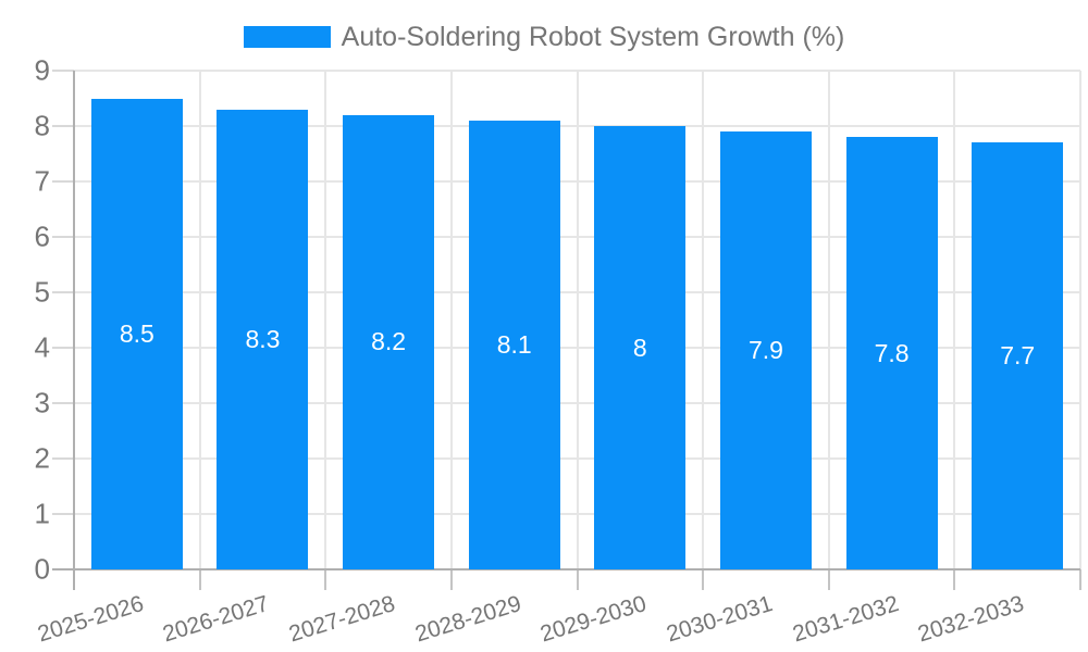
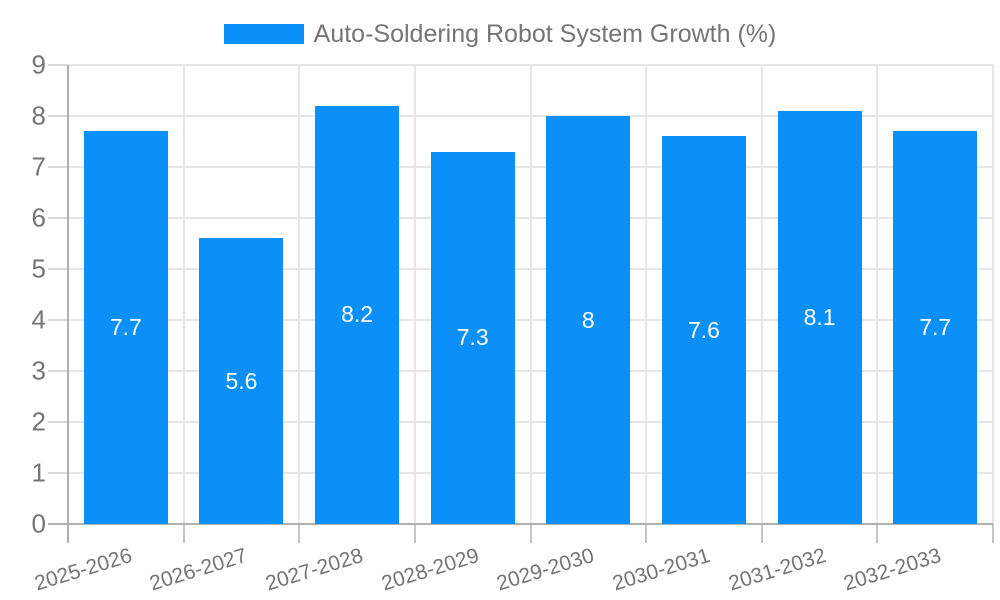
2025-2026: 8.5 -> 7.7
2026-2027: 8.3 -> 5.6
2028-2029: 8.1 -> 7.3
2030-2031: 7.9 -> 7.6
2031-2032: 7.8 -> 8.1
